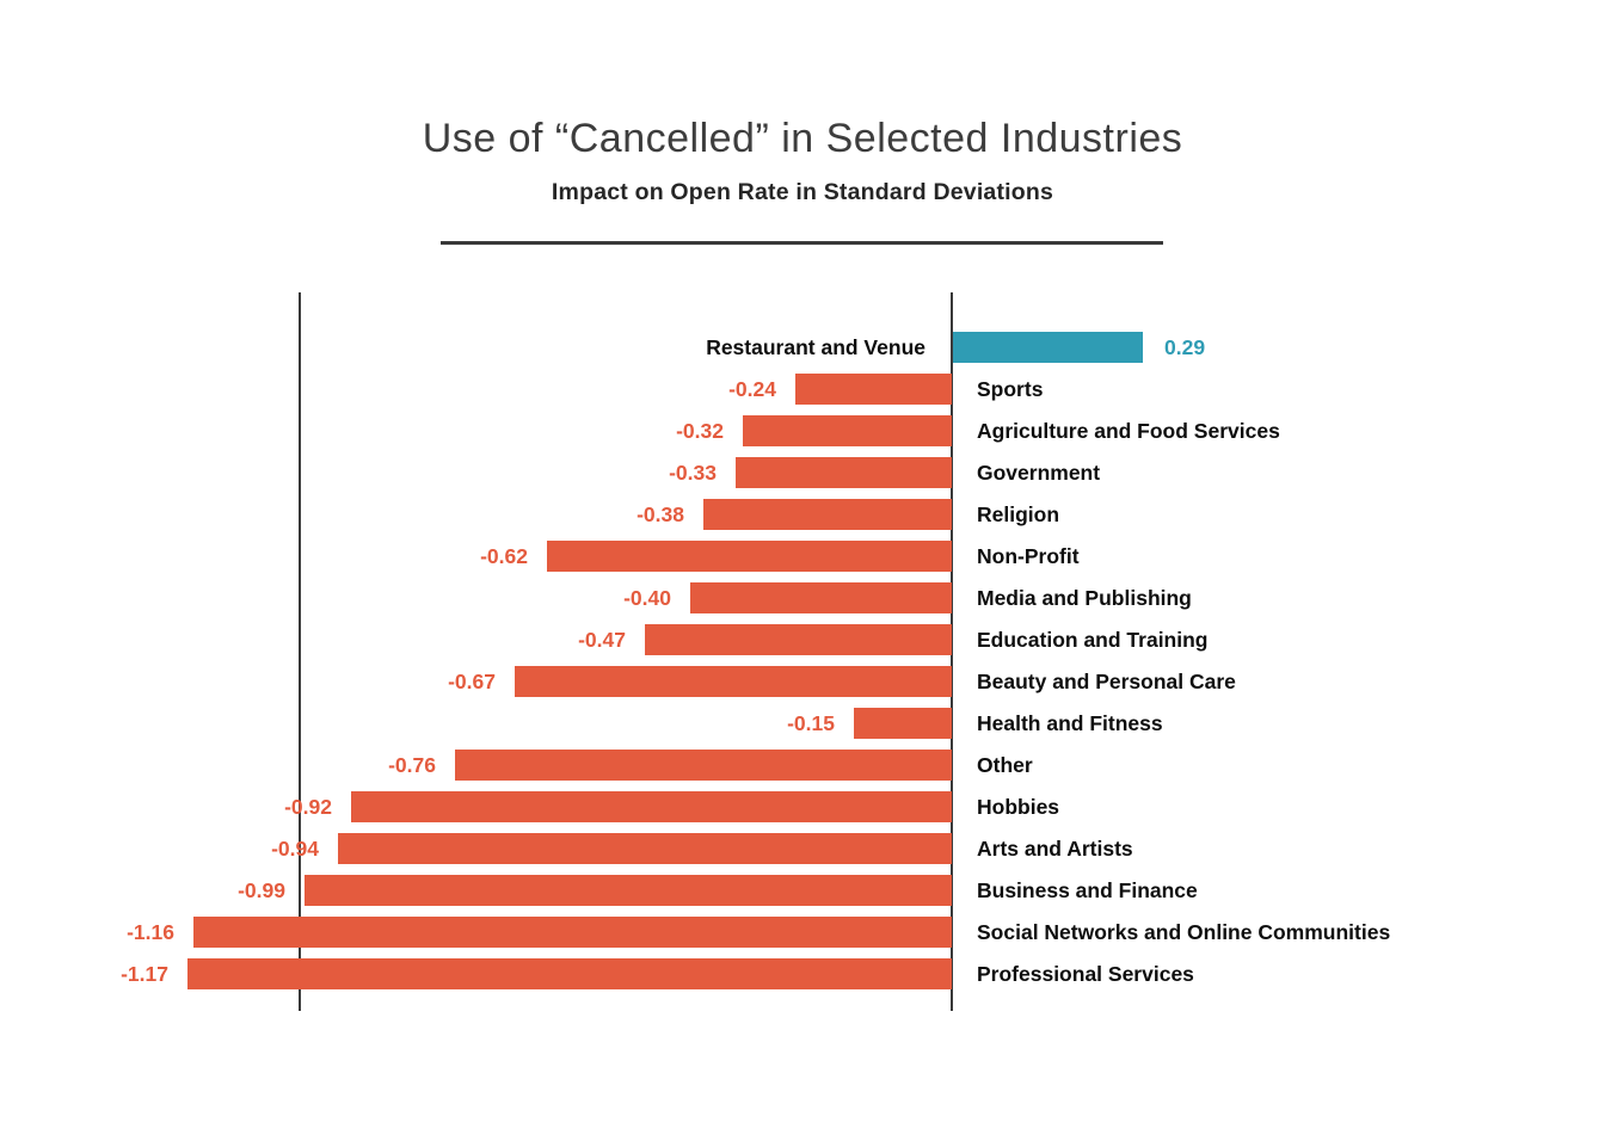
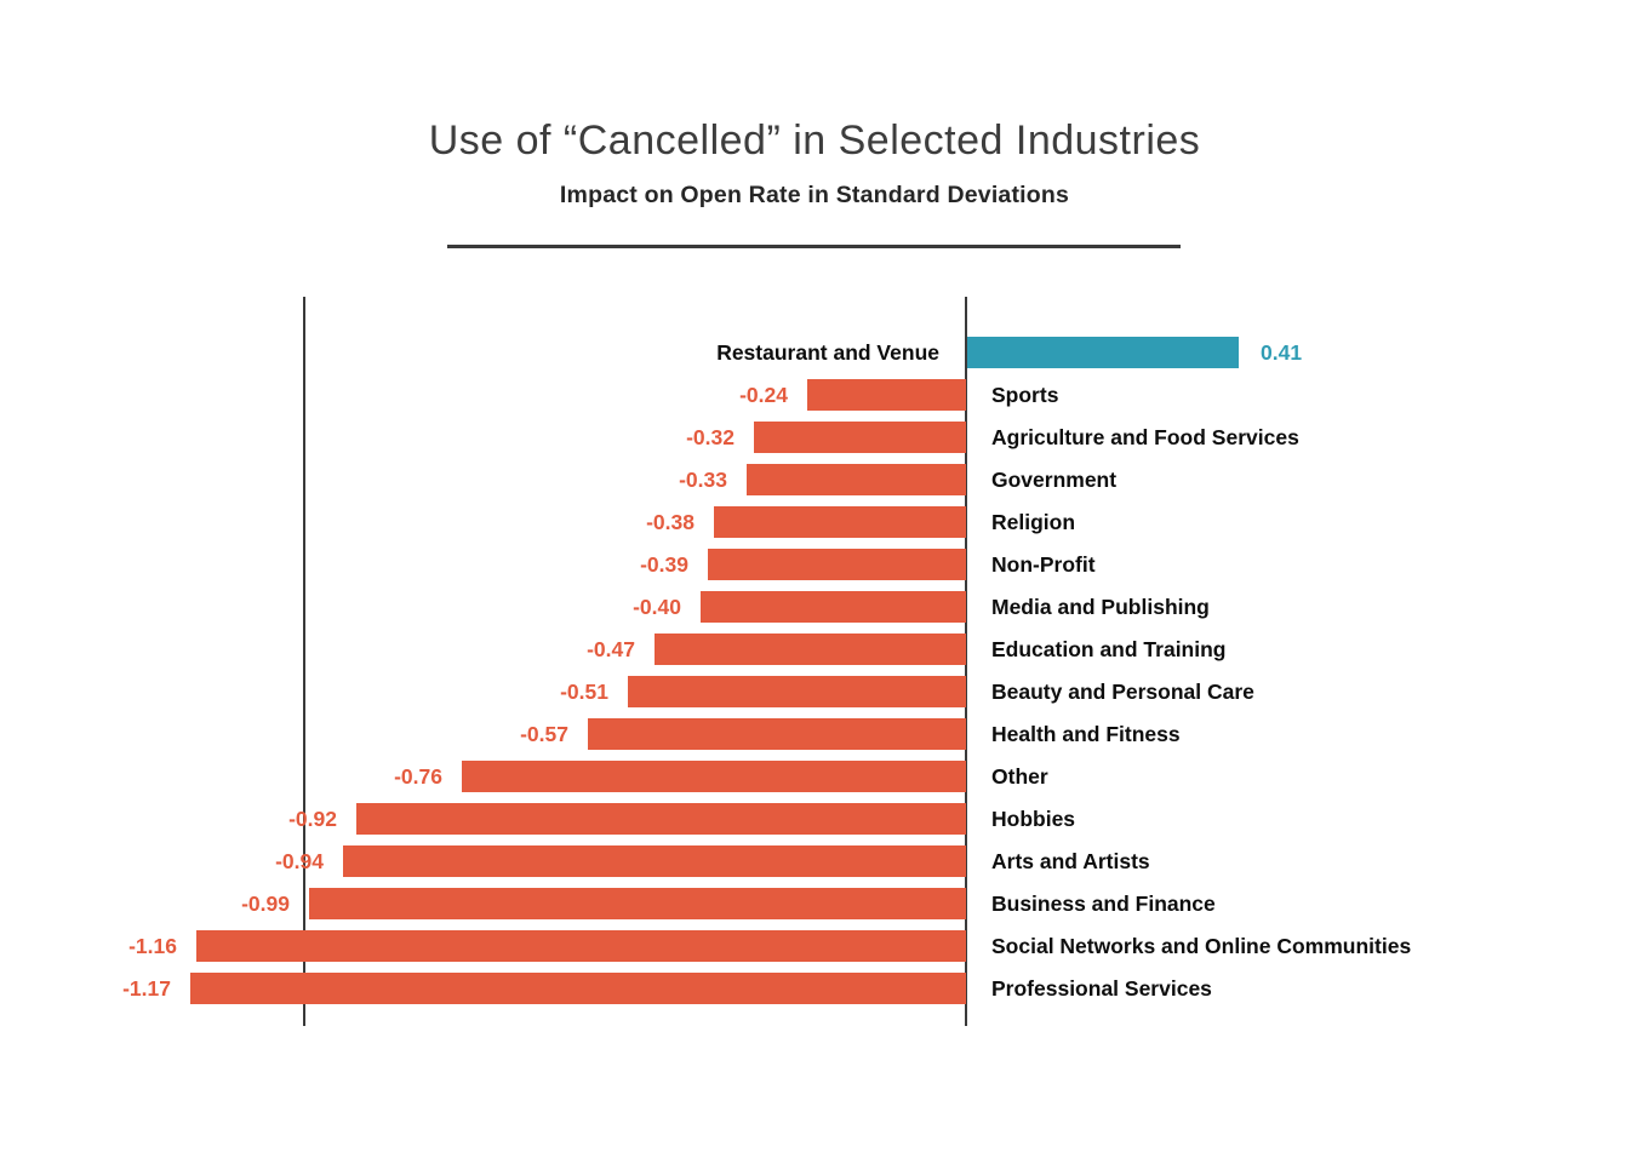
Restaurant and Venue: 0.29 -> 0.41
Non-Profit: -0.62 -> -0.39
Beauty and Personal Care: -0.67 -> -0.51
Health and Fitness: -0.15 -> -0.57
